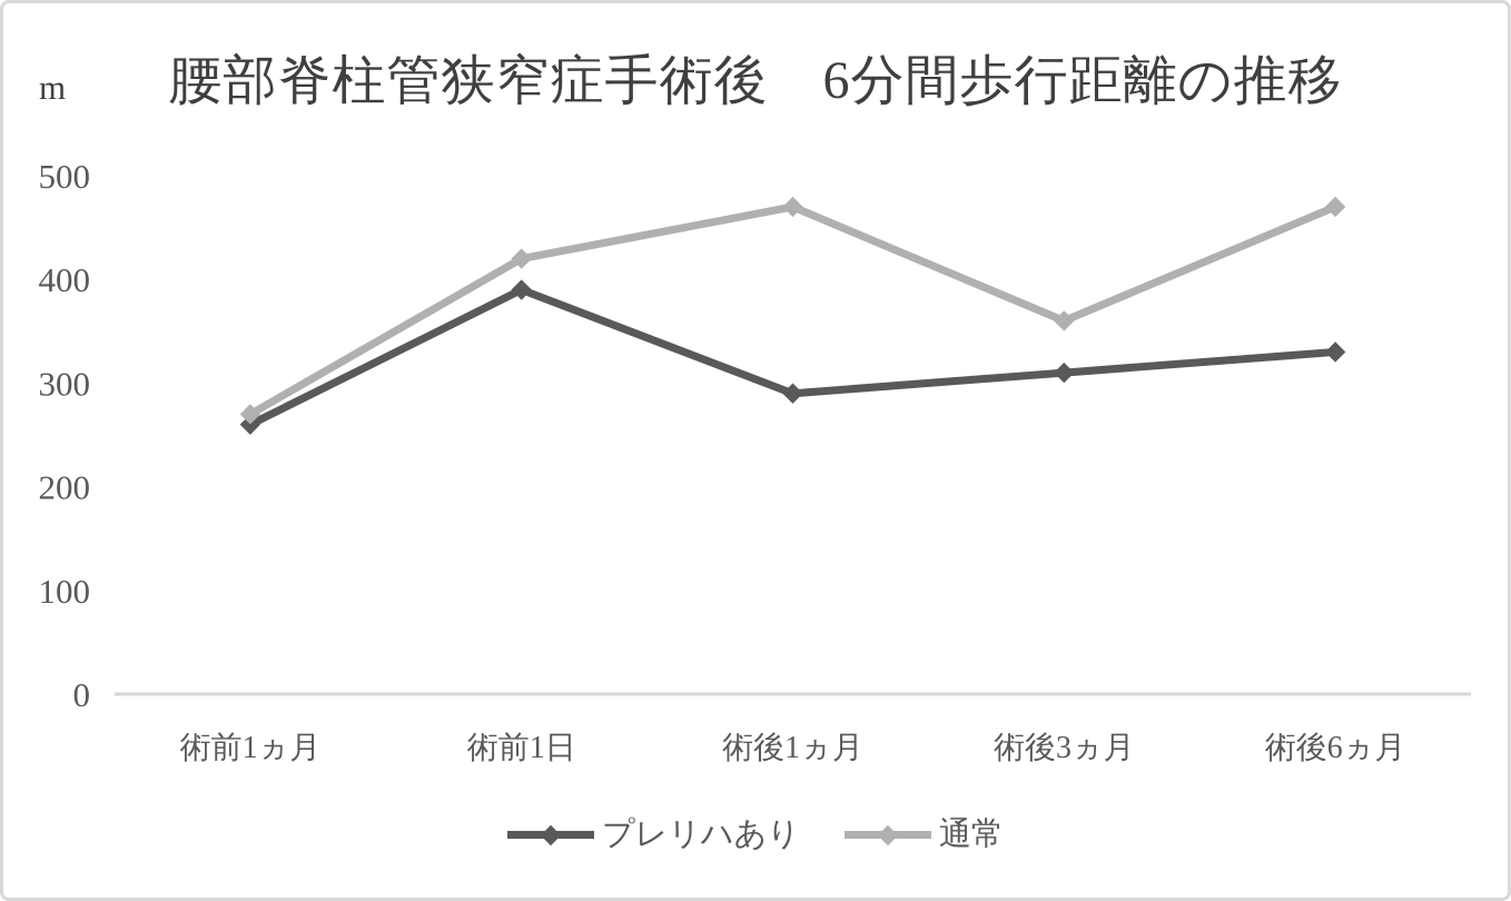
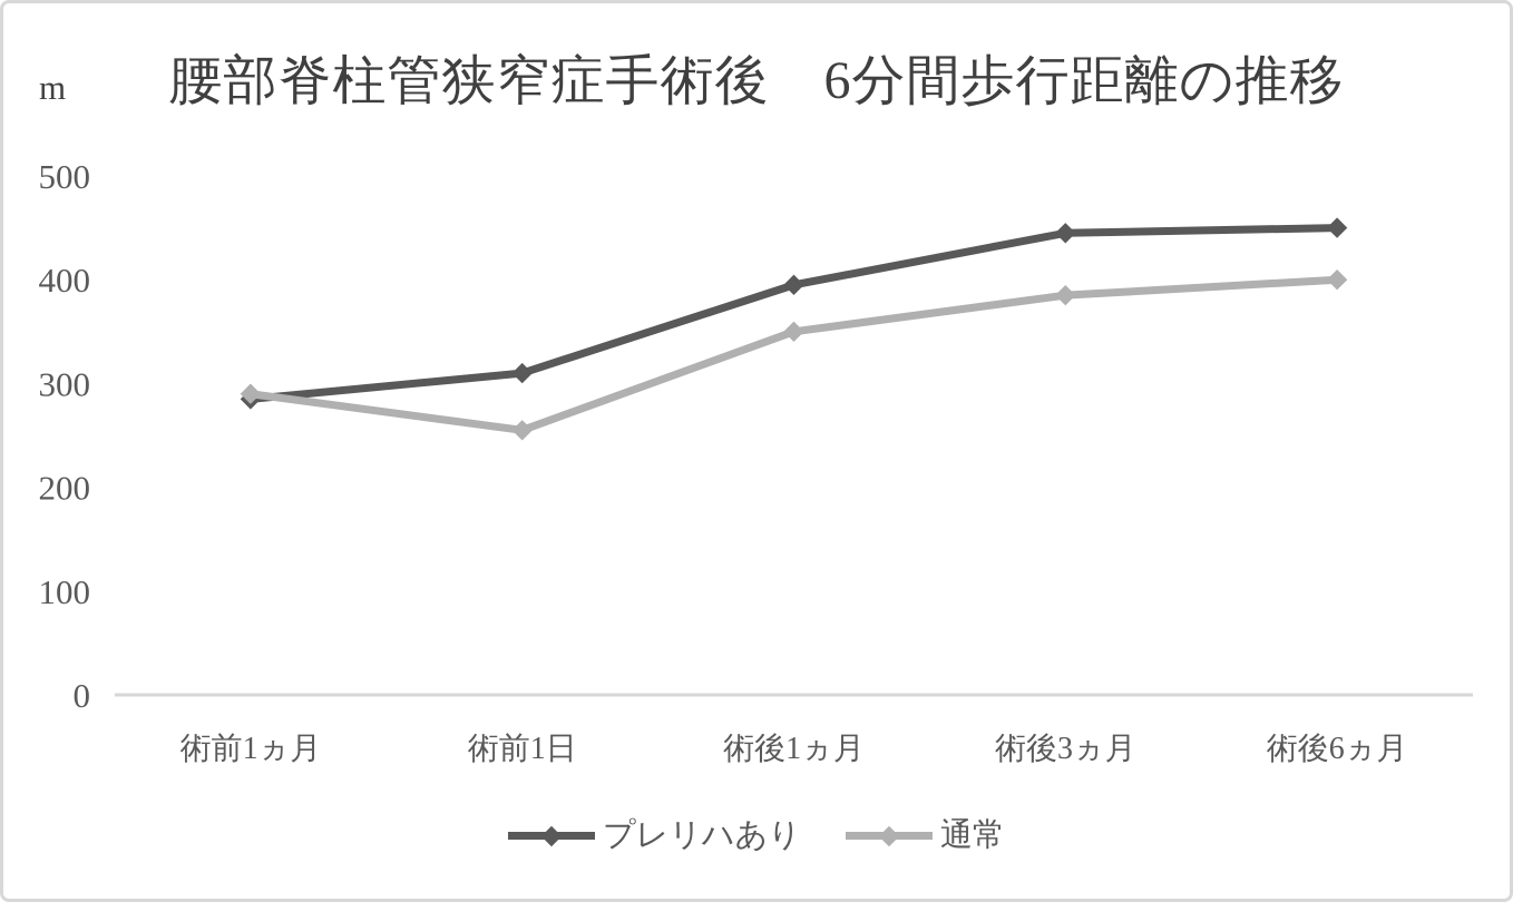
プレリハあり/術前1ヵ月: 260 -> 280
通常/術前1ヵ月: 270 -> 290
プレリハあり/術前1日: 390 -> 310
通常/術前1日: 420 -> 260
プレリハあり/術後1ヵ月: 290 -> 400
通常/術後1ヵ月: 470 -> 350
プレリハあり/術後3ヵ月: 310 -> 440
通常/術後3ヵ月: 360 -> 380
プレリハあり/術後6ヵ月: 330 -> 450
通常/術後6ヵ月: 470 -> 400
